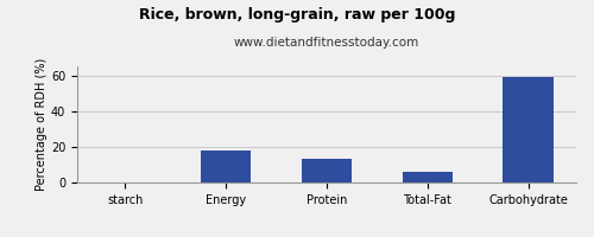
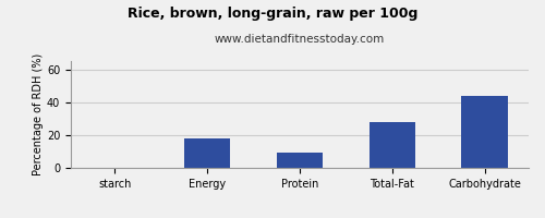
Protein: 13 -> 9
Total-Fat: 6 -> 28
Carbohydrate: 59 -> 44
